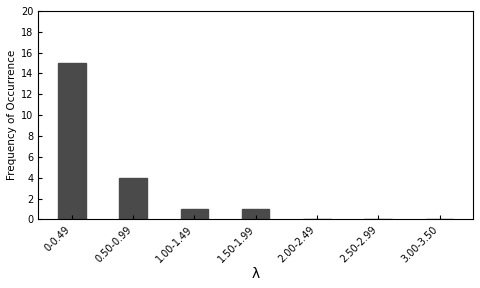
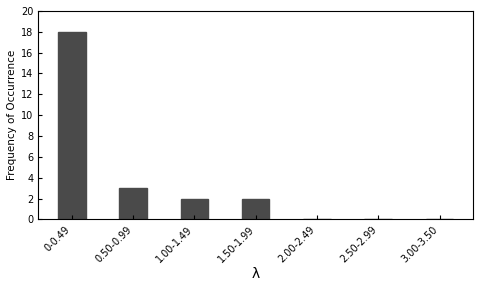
0-0.49: 15 -> 18
0.50-0.99: 4 -> 3
1.00-1.49: 1 -> 2
1.50-1.99: 1 -> 2
